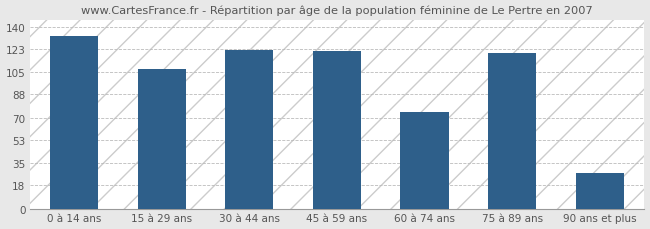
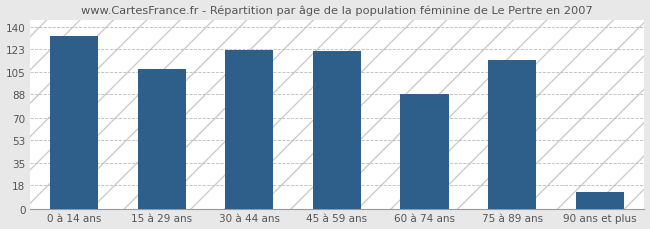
60 à 74 ans: 74 -> 88
75 à 89 ans: 120 -> 114
90 ans et plus: 27 -> 13
